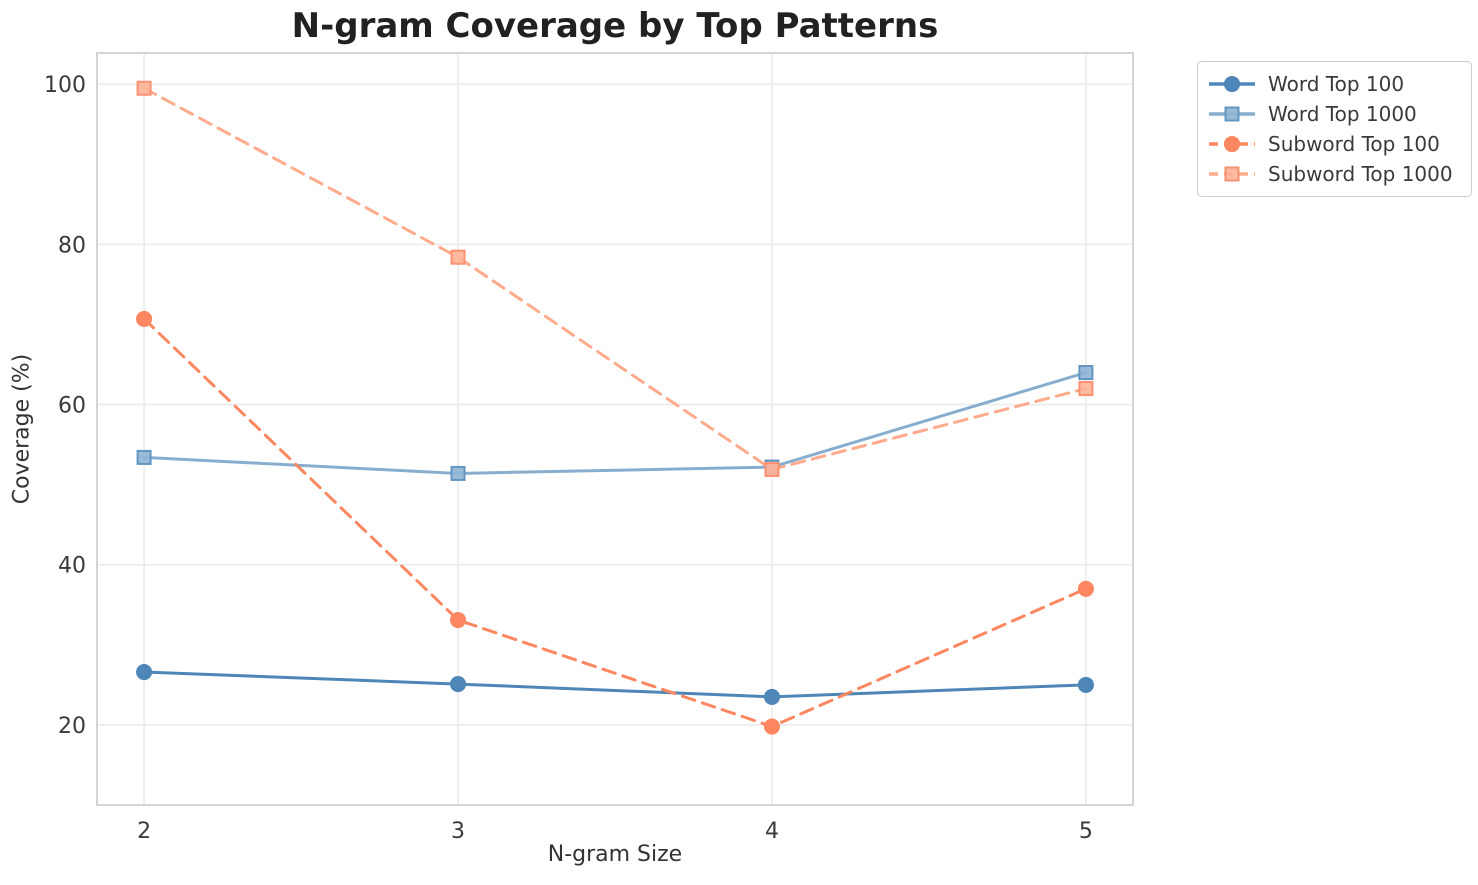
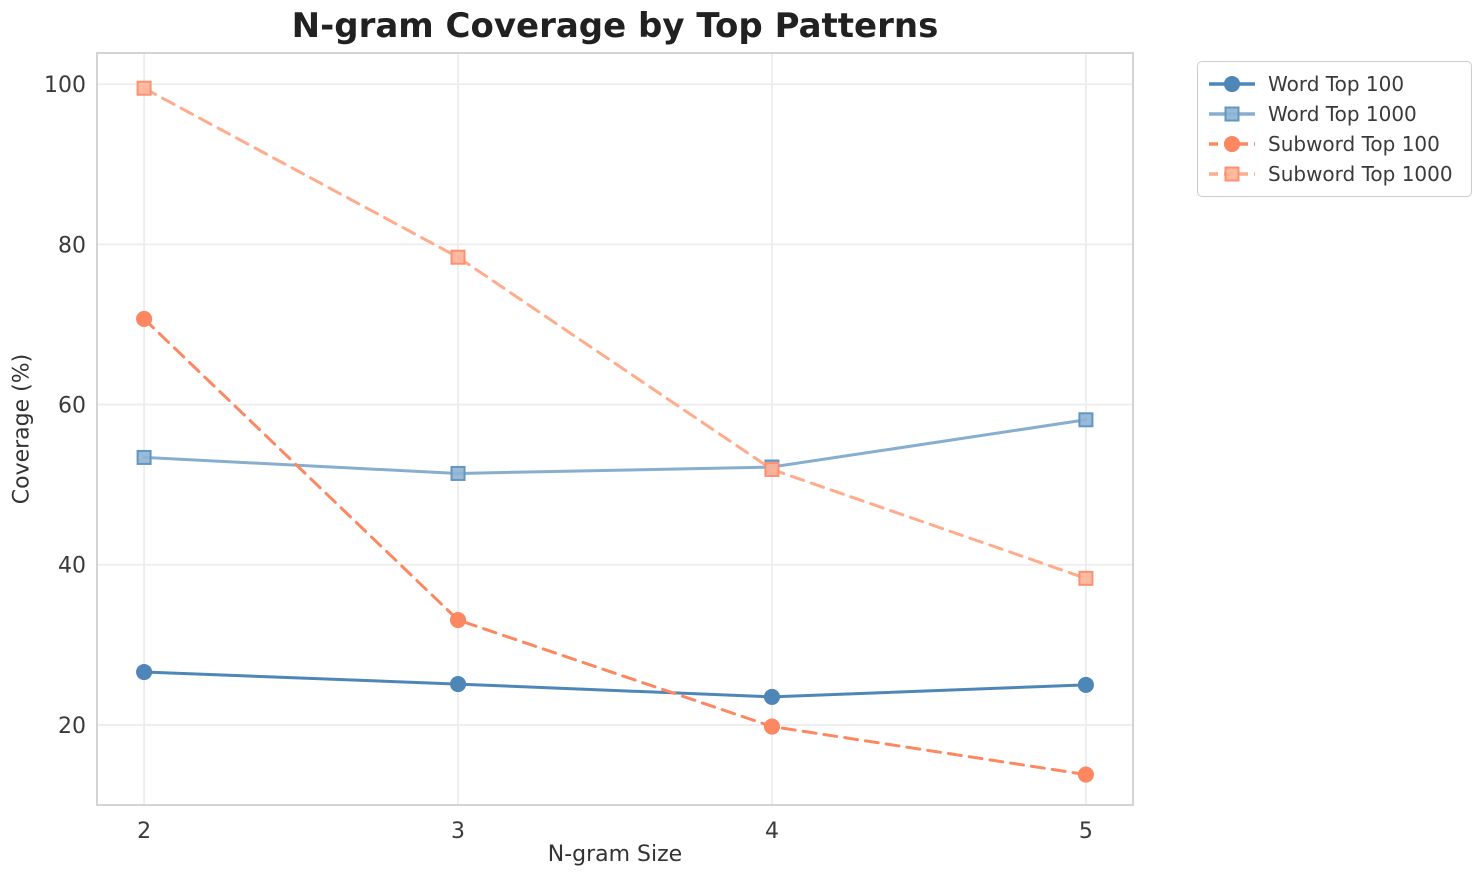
Word Top 1000/5: 64 -> 58
Subword Top 100/5: 37 -> 14
Subword Top 1000/5: 62 -> 38
